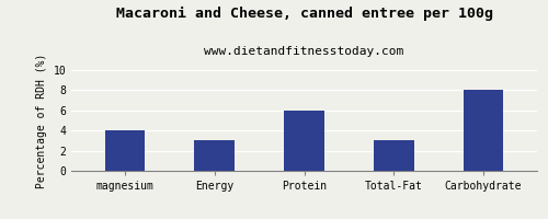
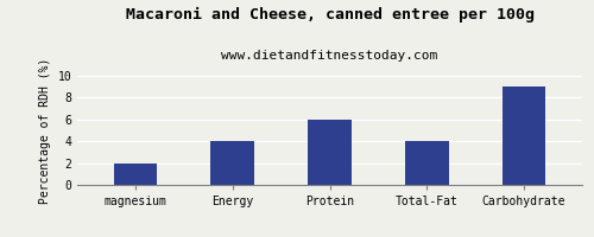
magnesium: 4 -> 2
Energy: 3 -> 4
Total-Fat: 3 -> 4
Carbohydrate: 8 -> 9
